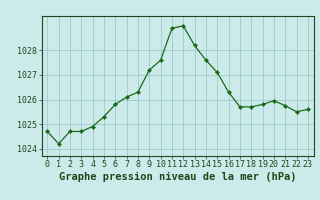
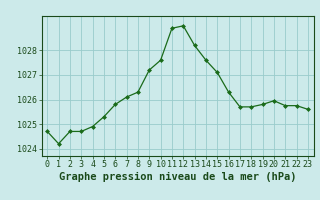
22: 1025.50 -> 1025.75
